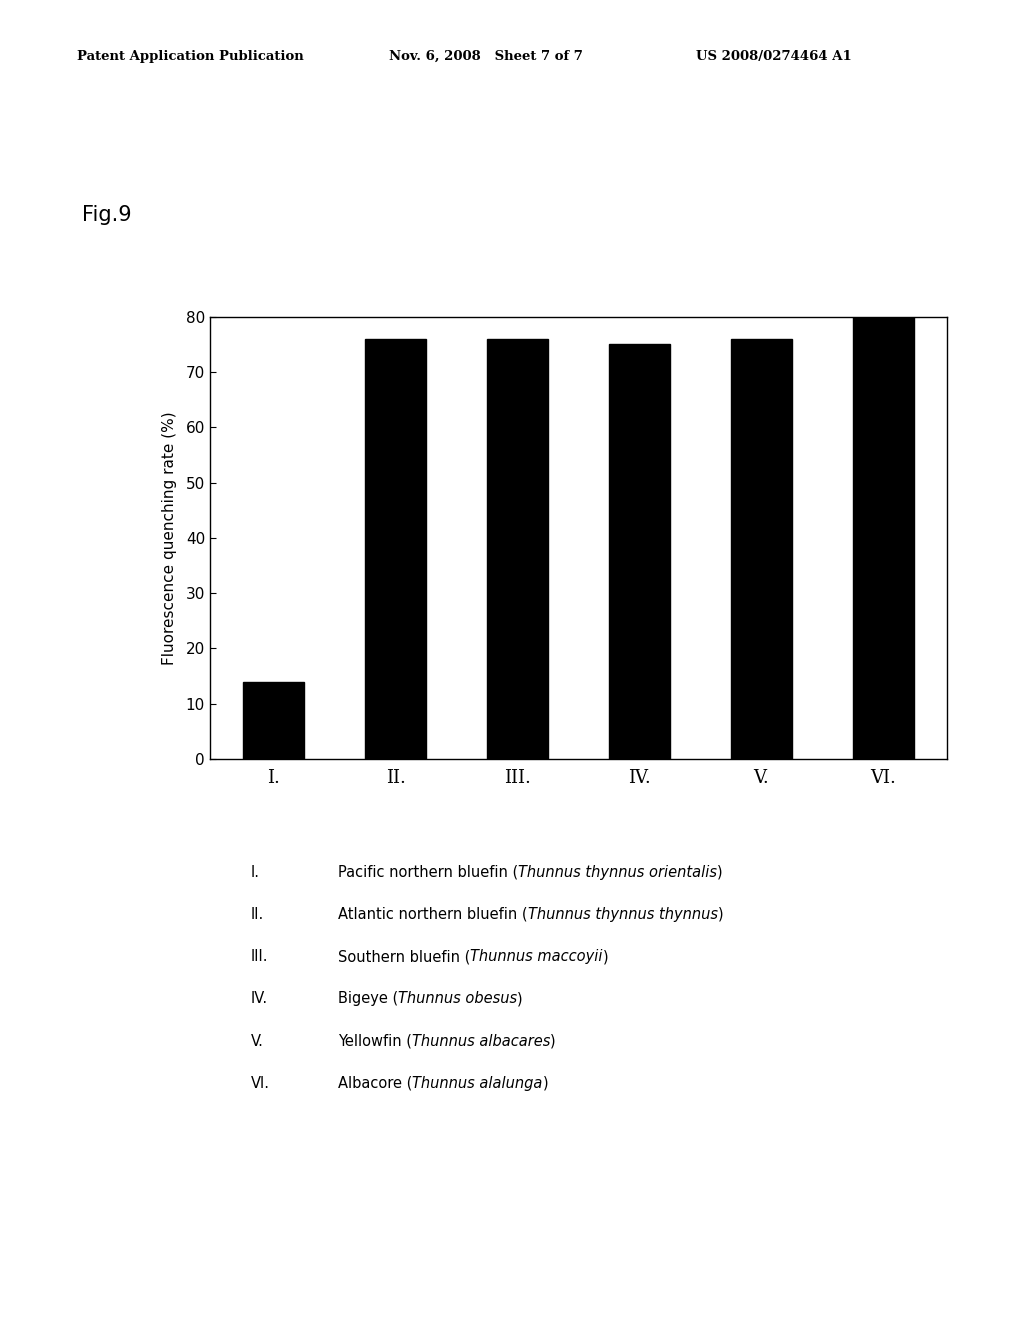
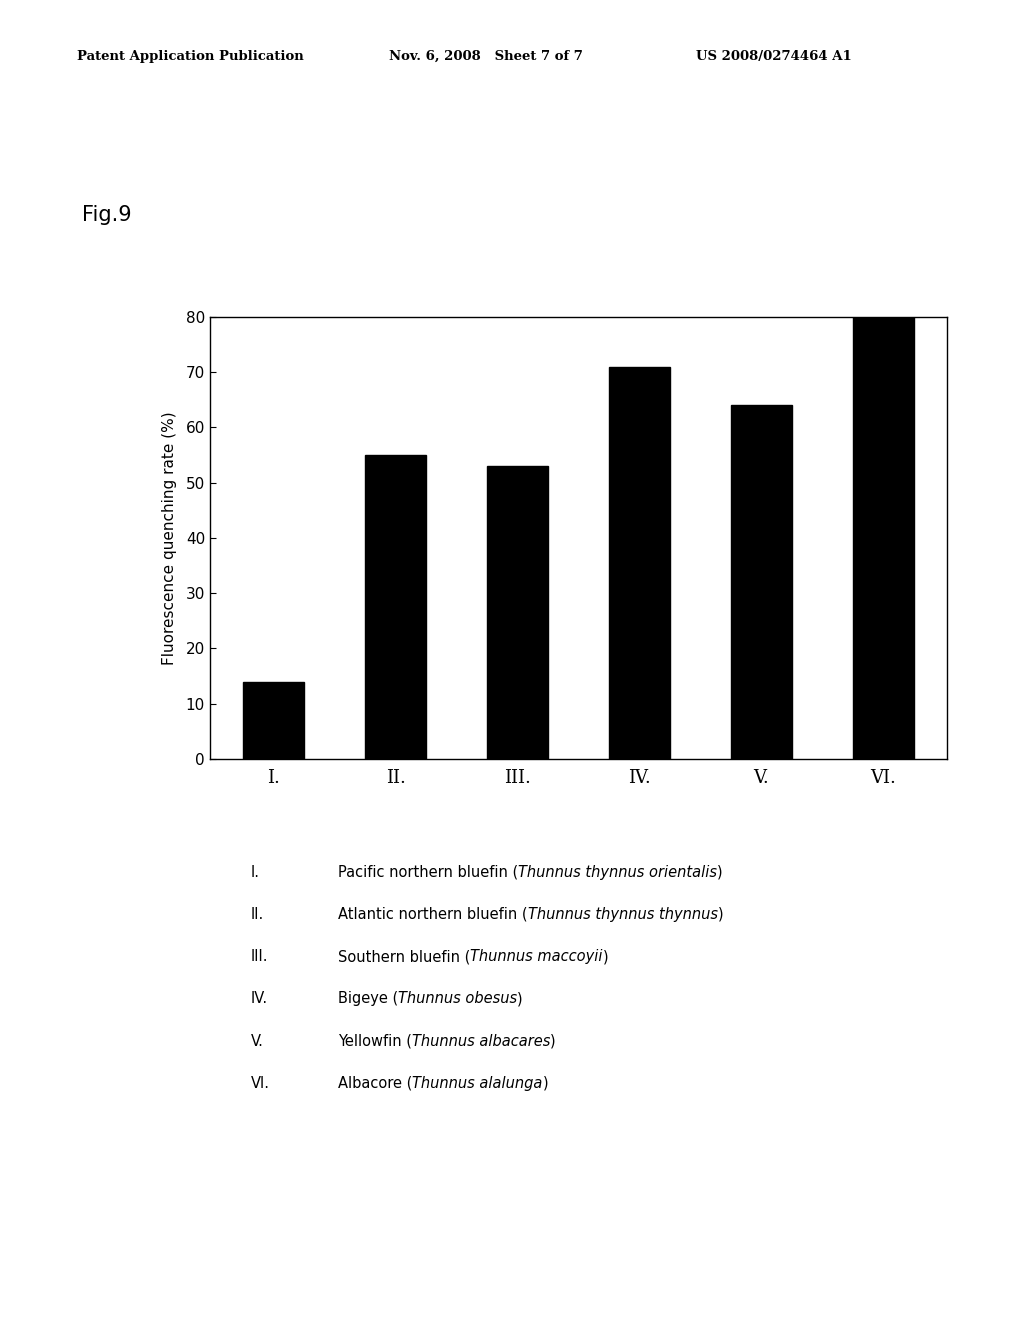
II.: 76 -> 55
III.: 76 -> 53
IV.: 75 -> 71
V.: 76 -> 64
